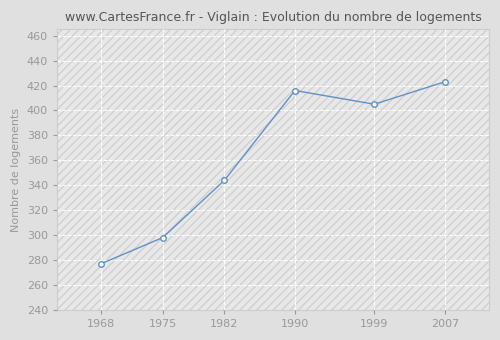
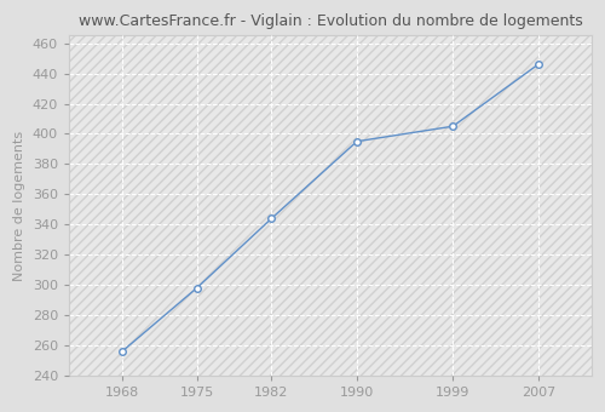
1968: 277 -> 256
1990: 416 -> 395
2007: 423 -> 446
